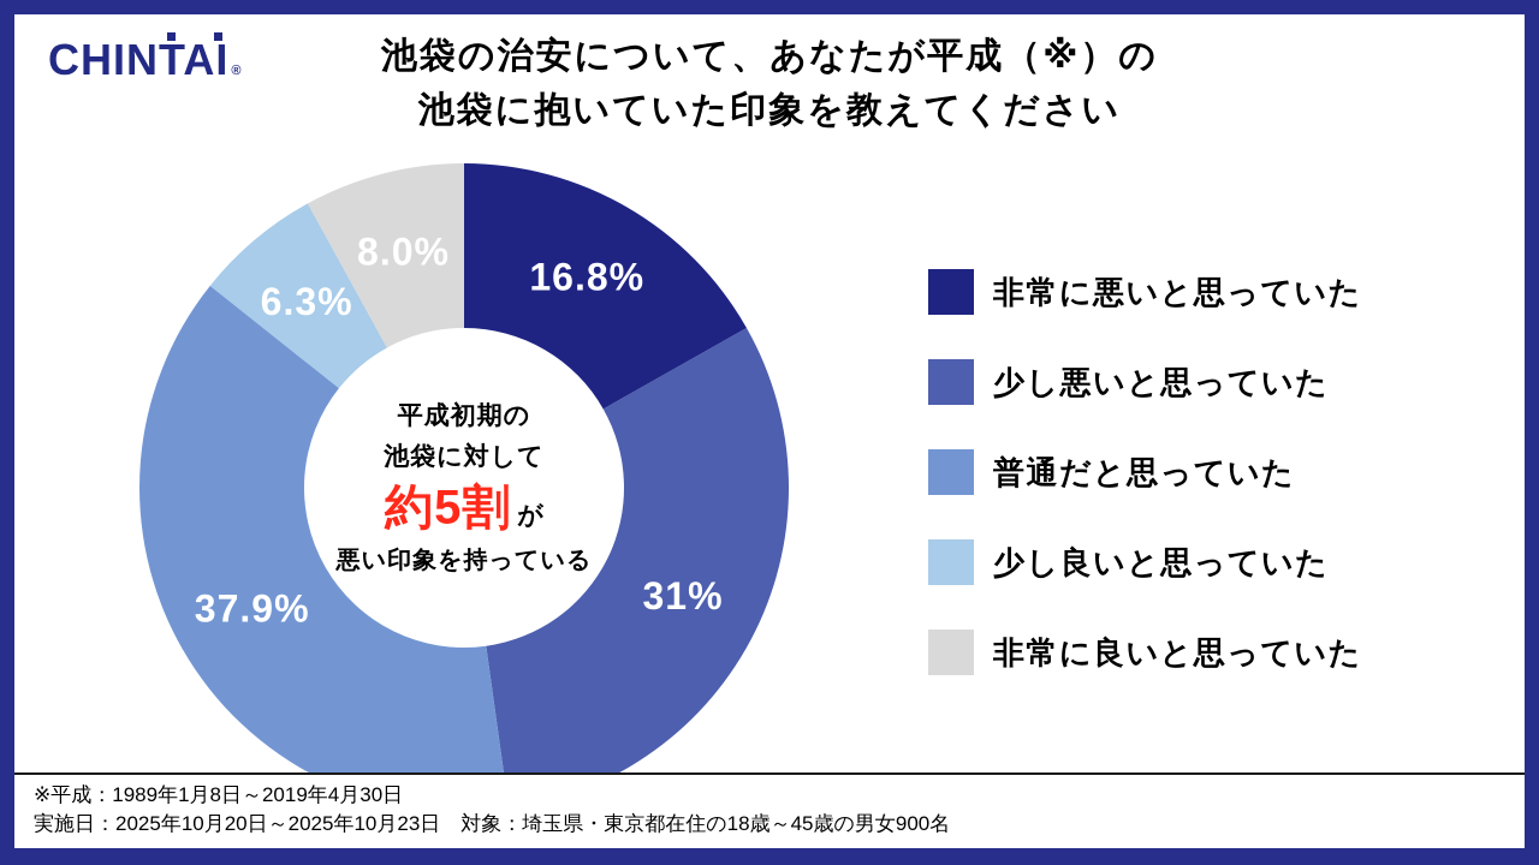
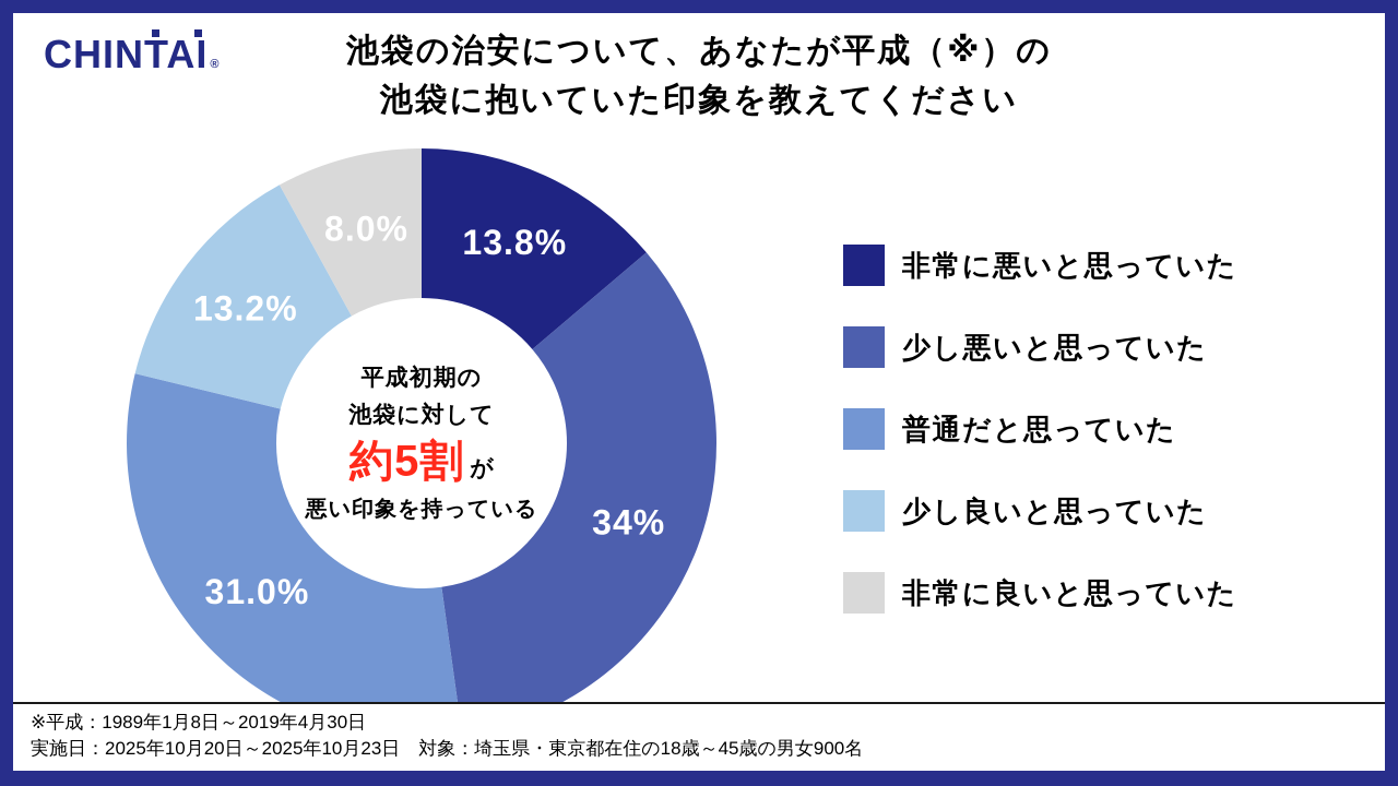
非常に悪いと思っていた: 16.8% -> 13.8%
少し悪いと思っていた: 31% -> 34%
普通だと思っていた: 37.9% -> 31.0%
少し良いと思っていた: 6.3% -> 13.2%
